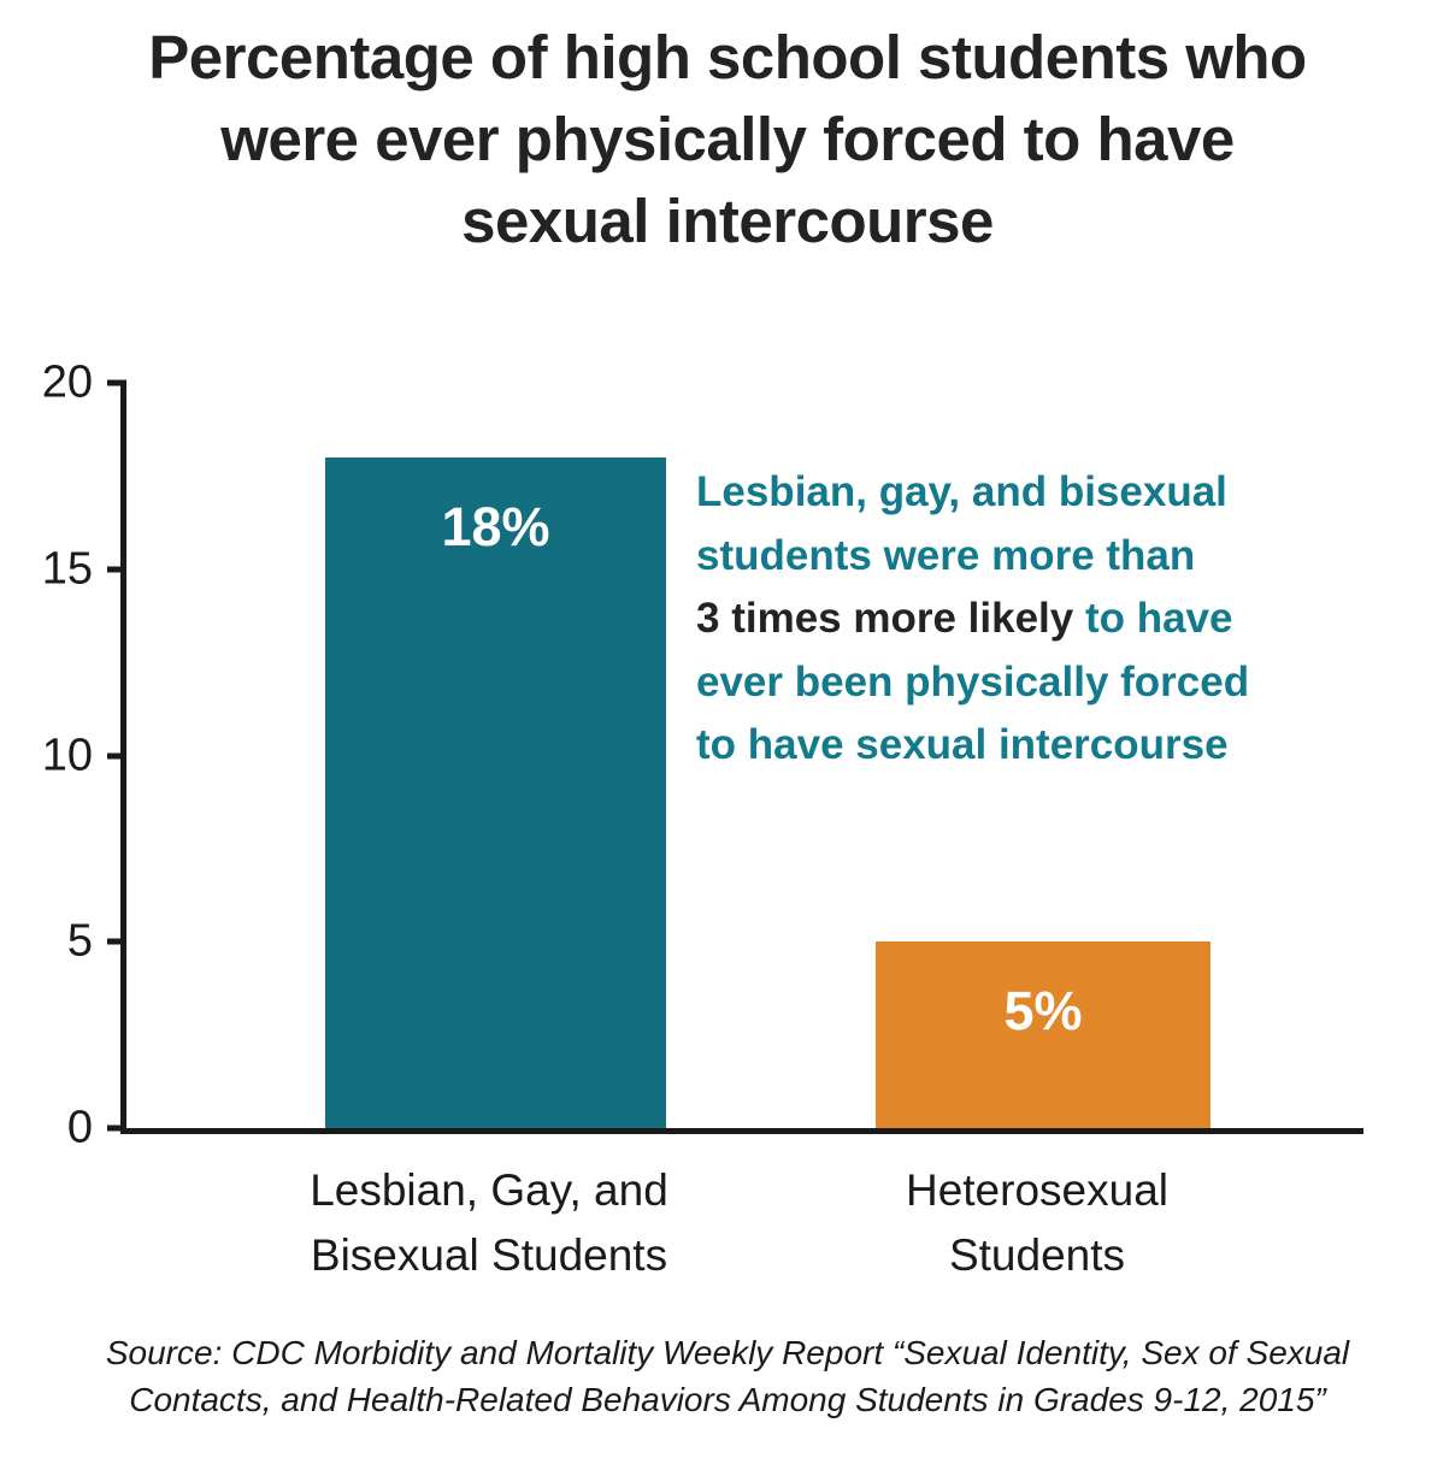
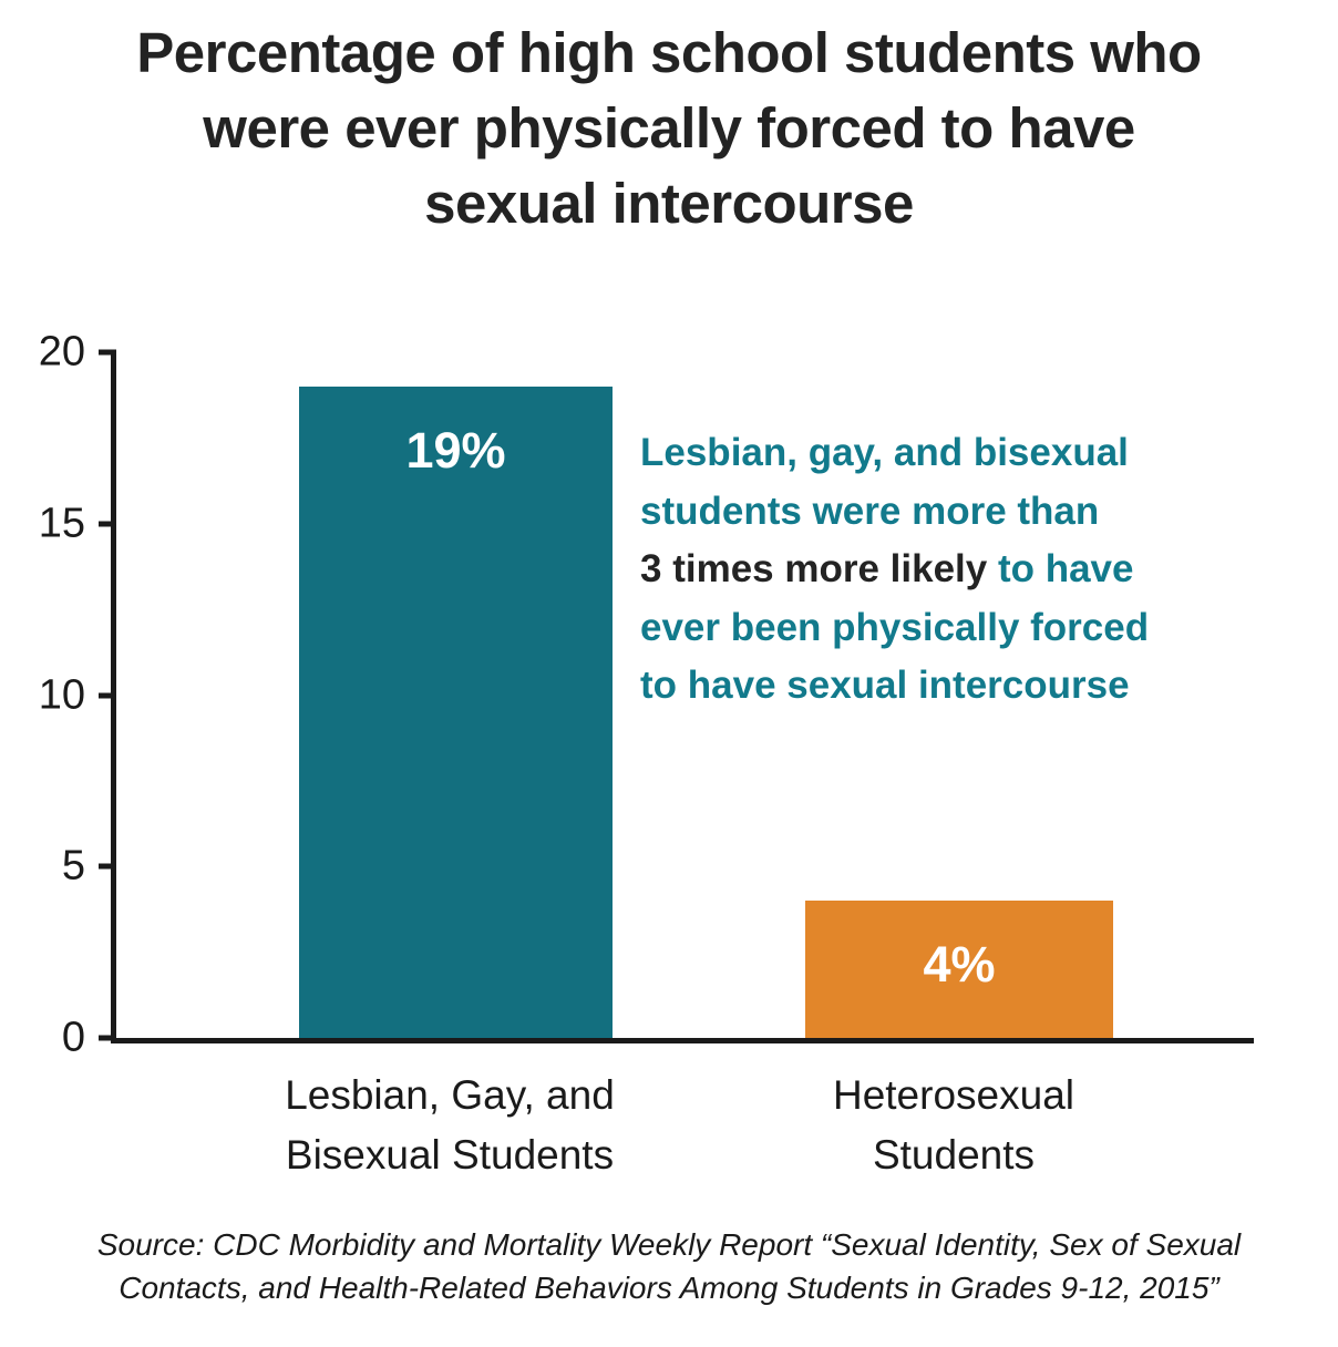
Lesbian, Gay, and Bisexual Students: 18% -> 19%
Heterosexual Students: 5% -> 4%
